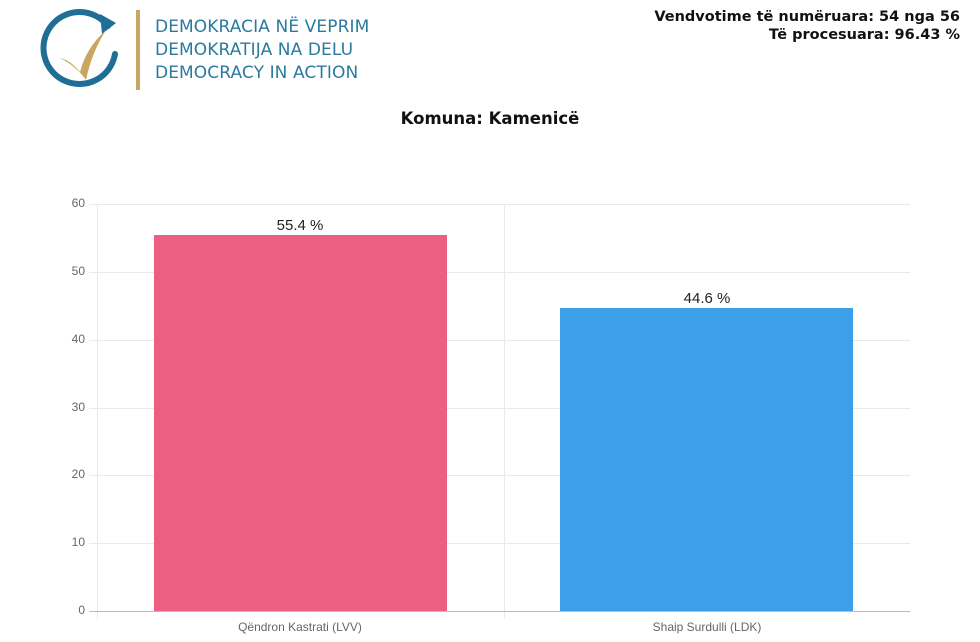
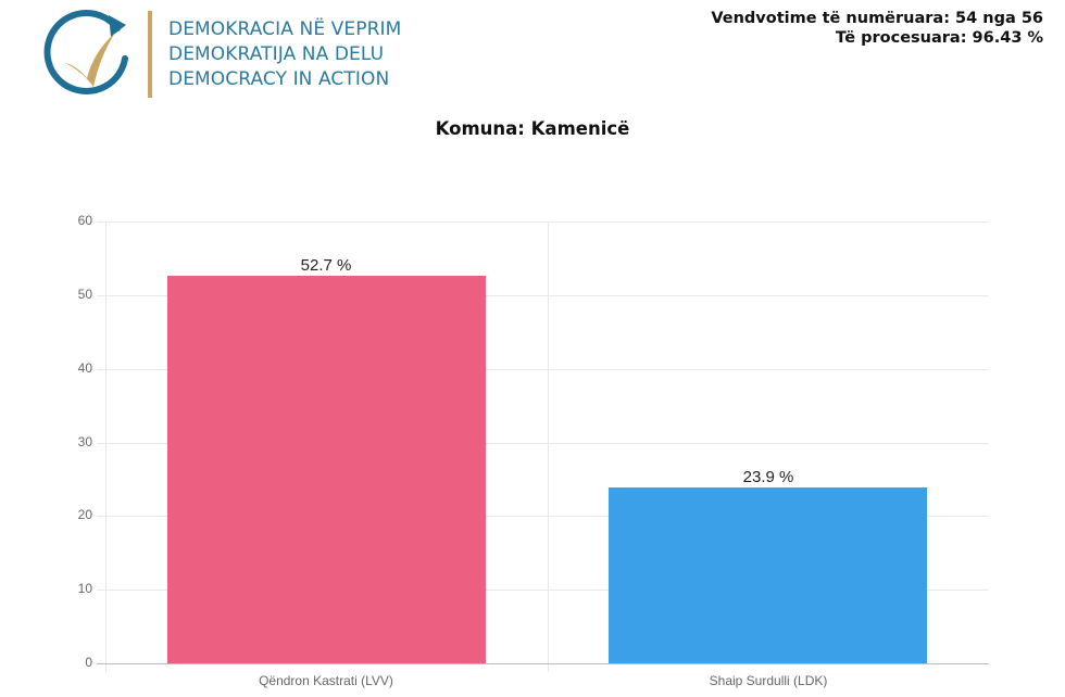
Qëndron Kastrati (LVV): 55.4 -> 52.7
Shaip Surdulli (LDK): 44.6 -> 23.9
